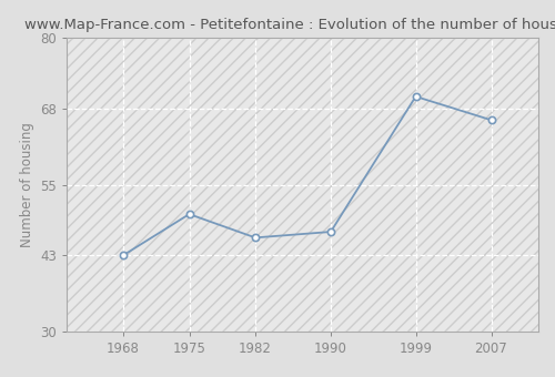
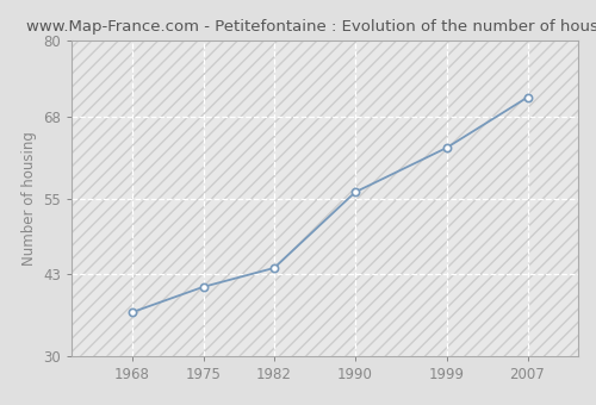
1968: 43 -> 37
1975: 50 -> 41
1982: 46 -> 44
1990: 47 -> 56
1999: 70 -> 63
2007: 66 -> 71
